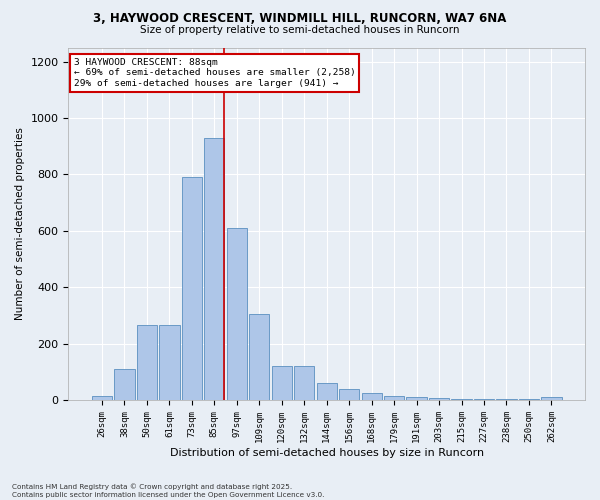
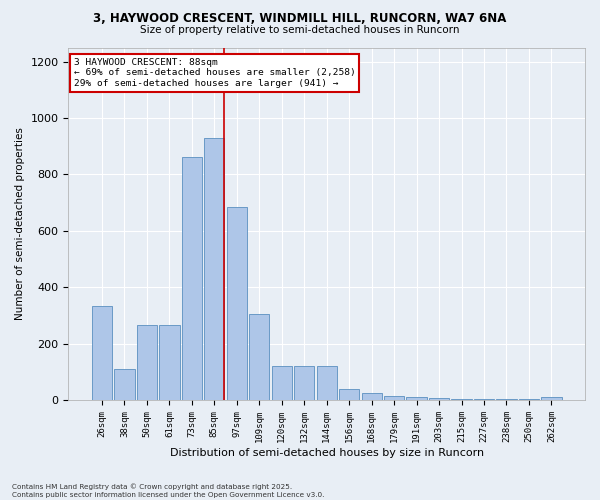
26sqm: 15 -> 335
73sqm: 790 -> 860
97sqm: 610 -> 685
144sqm: 60 -> 120
